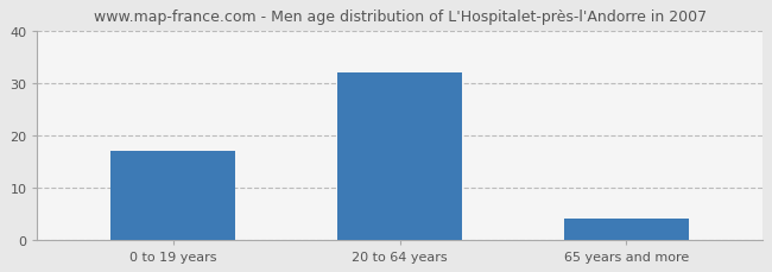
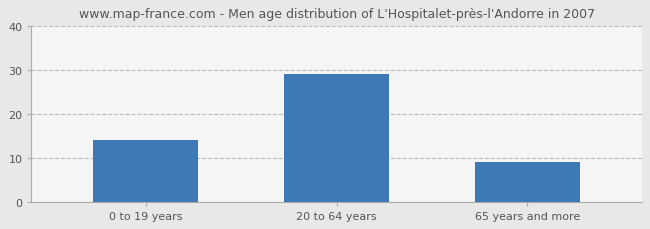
0 to 19 years: 17 -> 14
20 to 64 years: 32 -> 29
65 years and more: 4 -> 9
